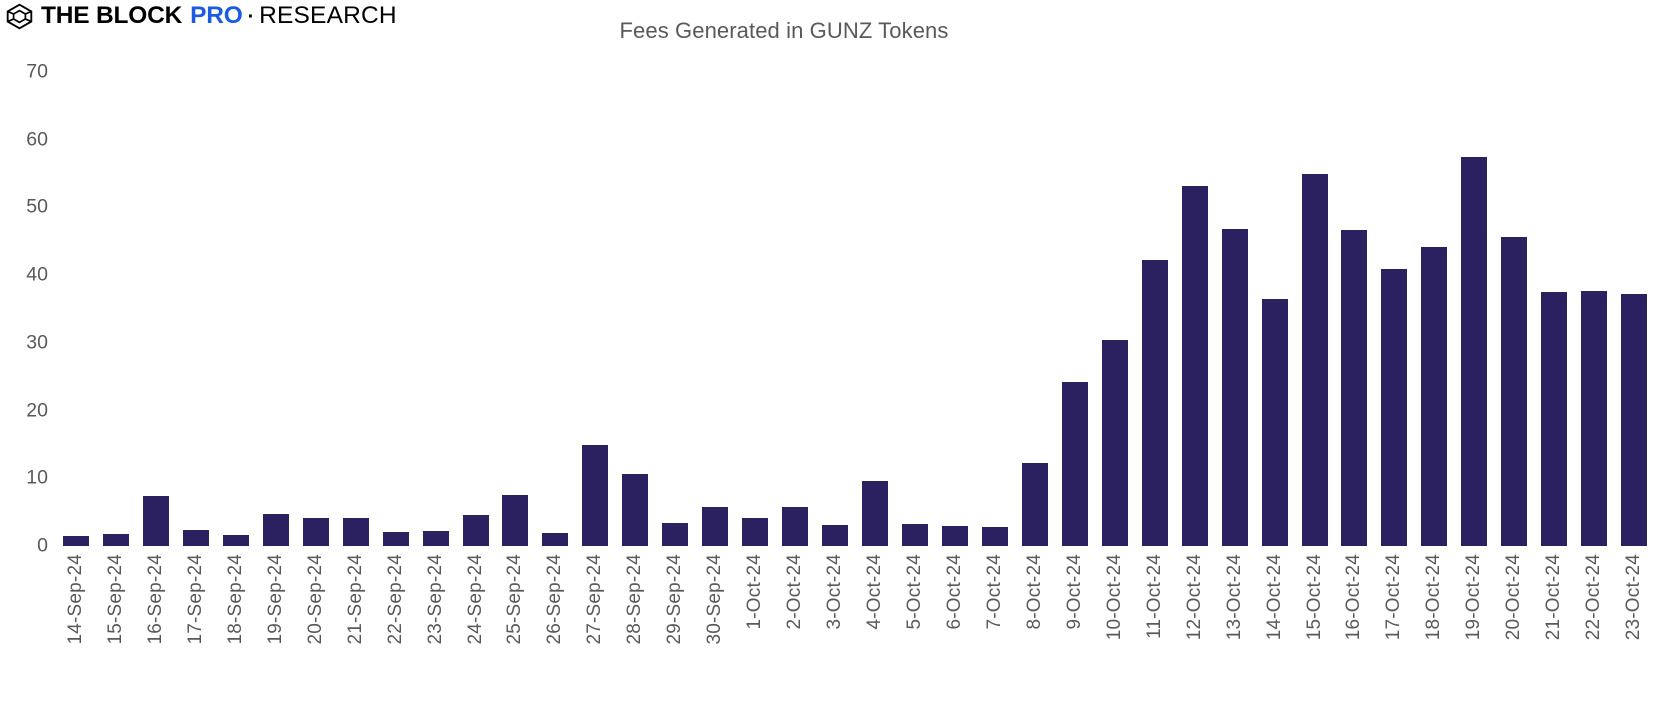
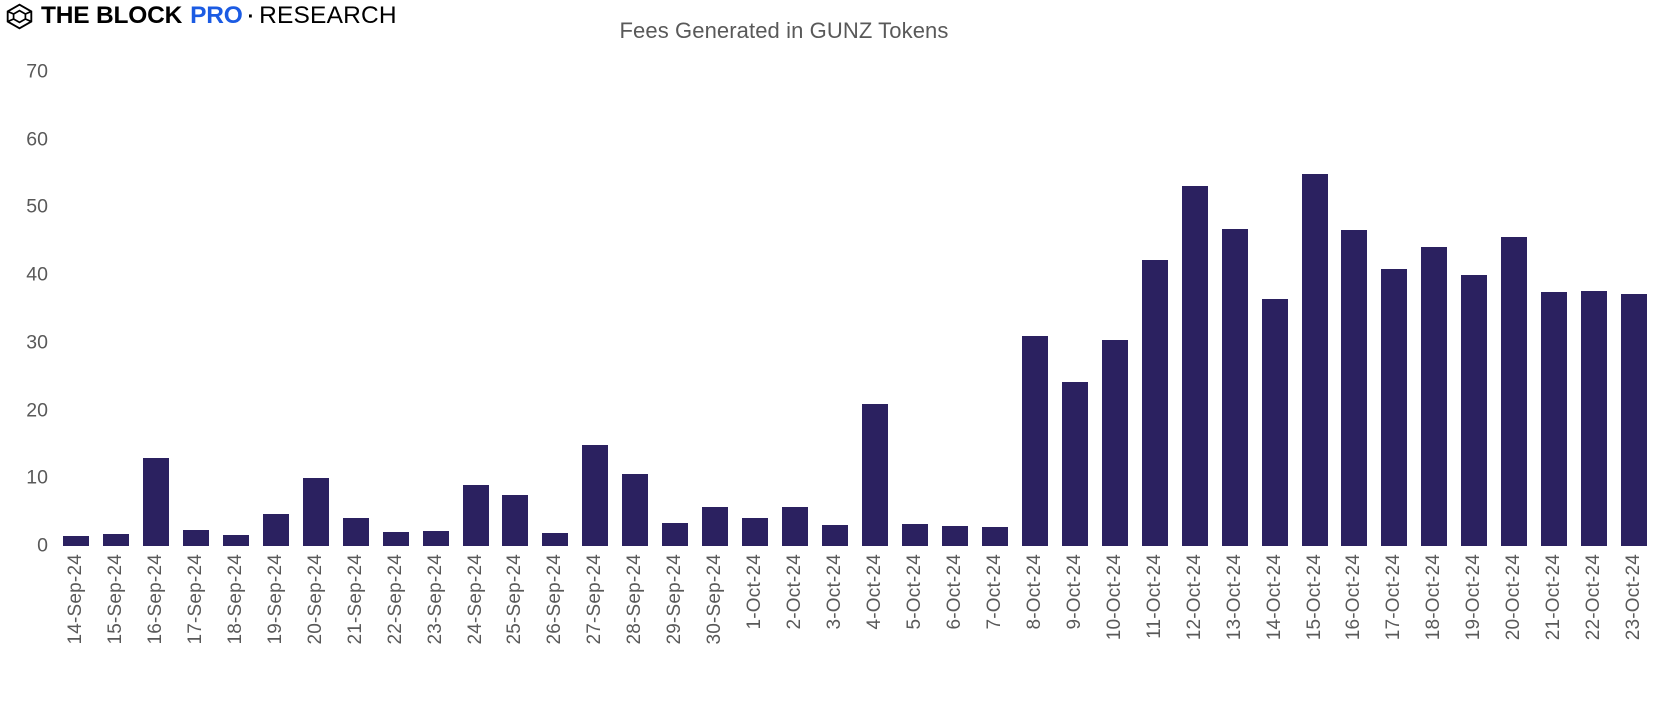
16-Sep-24: 7 -> 13
20-Sep-24: 4 -> 10
24-Sep-24: 5 -> 9
4-Oct-24: 10 -> 21
8-Oct-24: 12 -> 31
19-Oct-24: 58 -> 40
